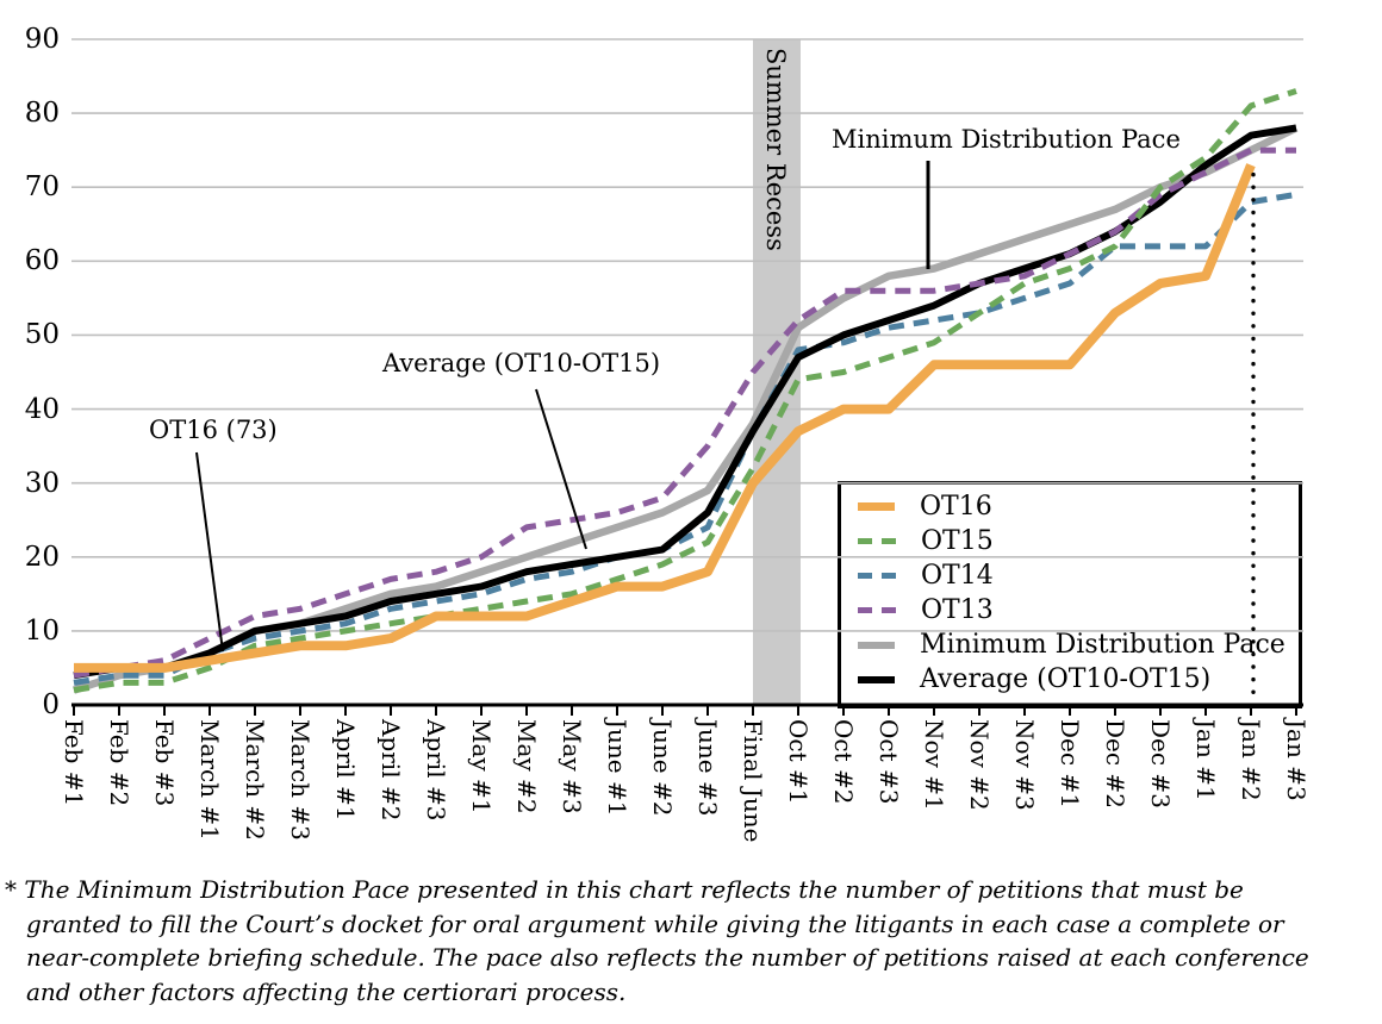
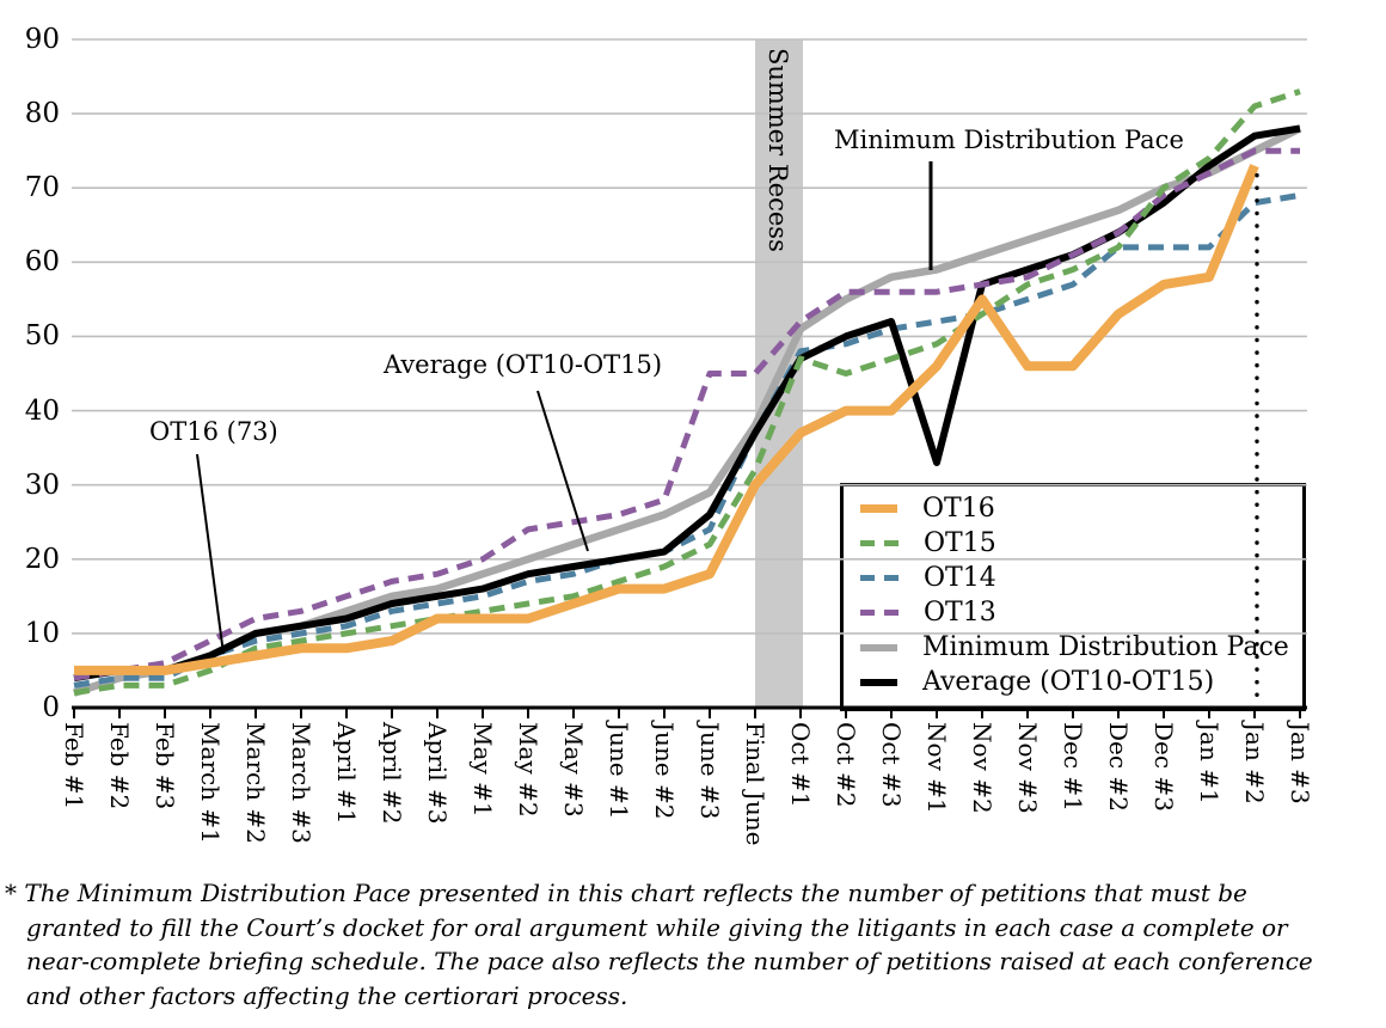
OT13/June #3: 35 -> 45
OT15/Oct #1: 44 -> 47
Average (OT10-OT15)/Nov #1: 54 -> 33
OT16/Nov #2: 46 -> 55
